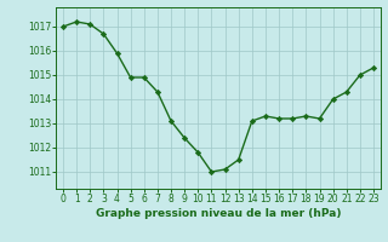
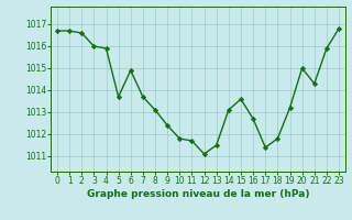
0: 1017.0 -> 1016.7
1: 1017.2 -> 1016.7
2: 1017.1 -> 1016.6
3: 1016.7 -> 1016.0
5: 1014.9 -> 1013.7
7: 1014.3 -> 1013.7
11: 1011.0 -> 1011.7
15: 1013.3 -> 1013.6
16: 1013.2 -> 1012.7
17: 1013.2 -> 1011.4
18: 1013.3 -> 1011.8
20: 1014.0 -> 1015.0
22: 1015.0 -> 1015.9
23: 1015.3 -> 1016.8
